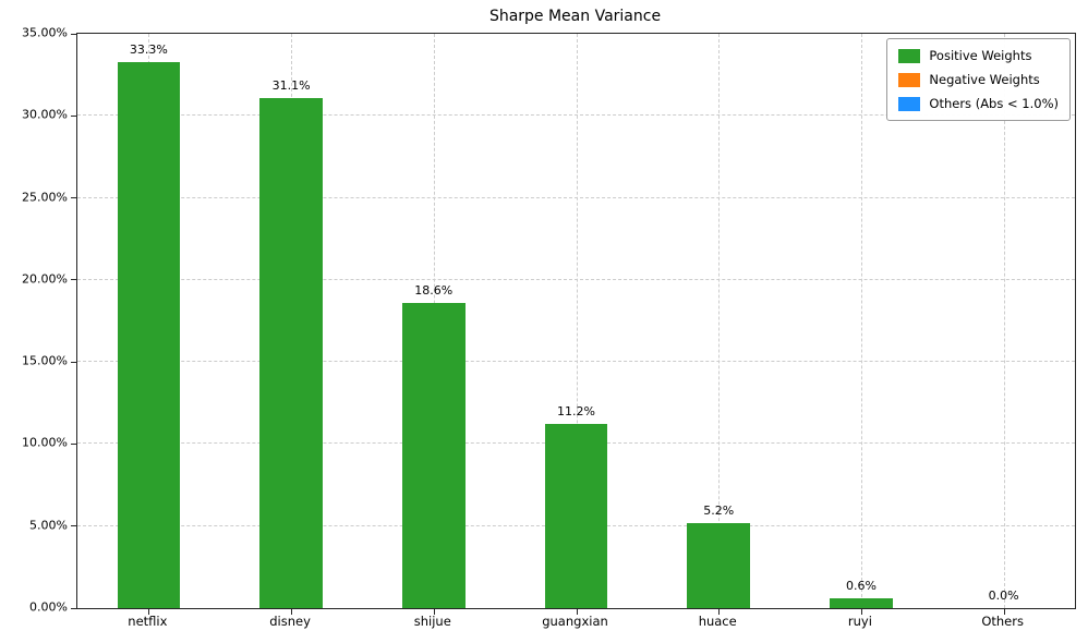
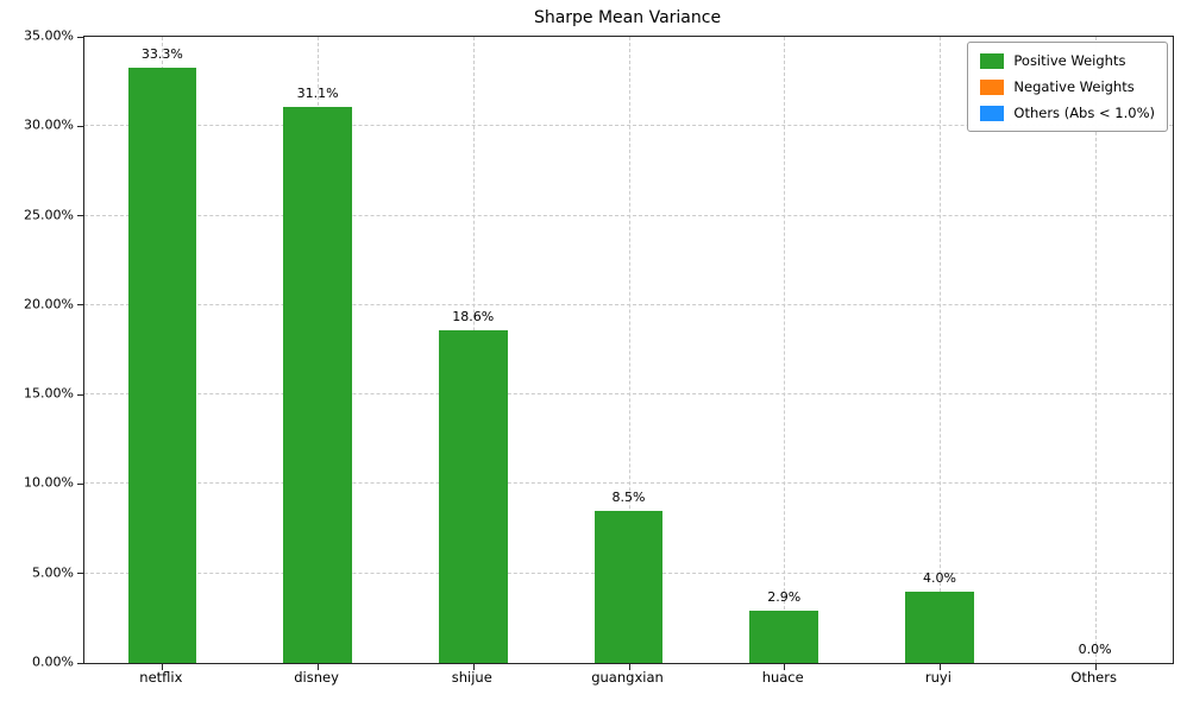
guangxian: 11.2% -> 8.5%
huace: 5.2% -> 2.9%
ruyi: 0.6% -> 4.0%
